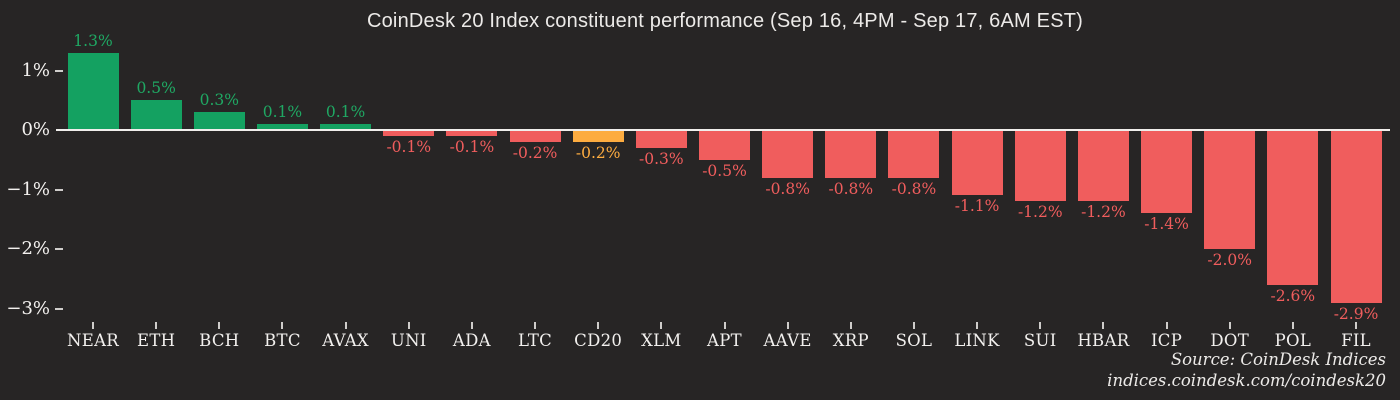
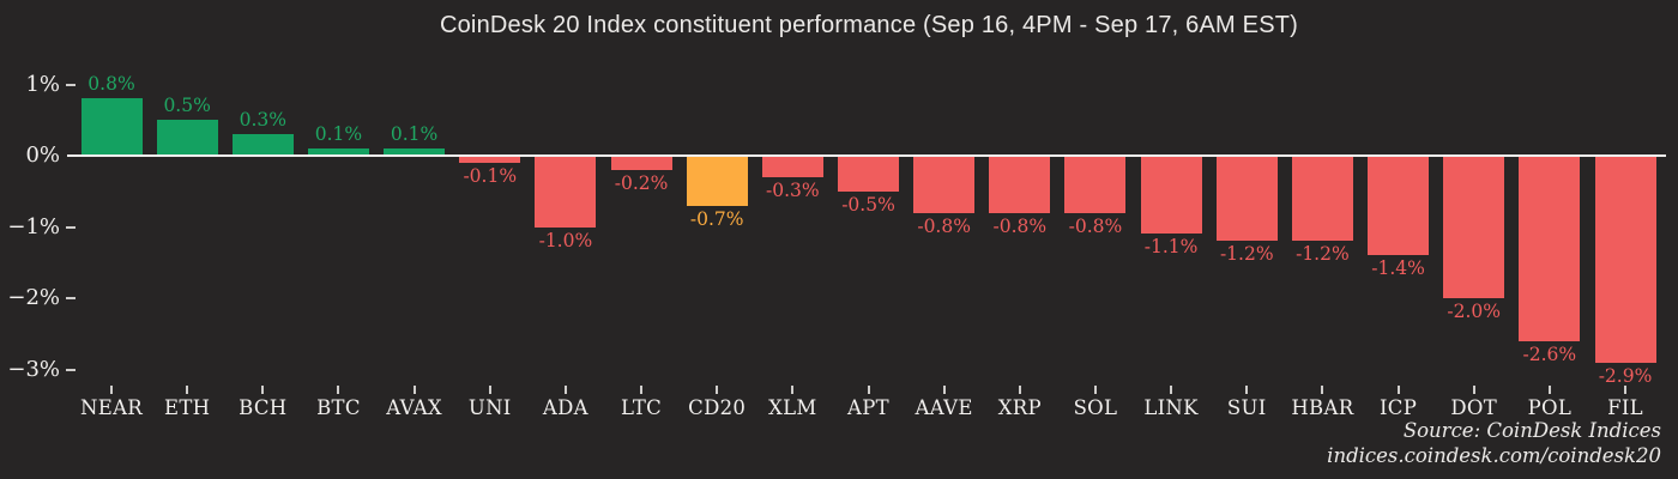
NEAR: 1.3% -> 0.8%
ADA: -0.1% -> -1.0%
CD20: -0.2% -> -0.7%
